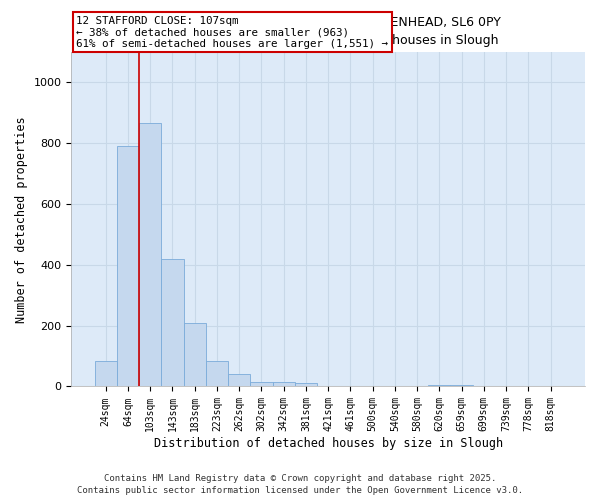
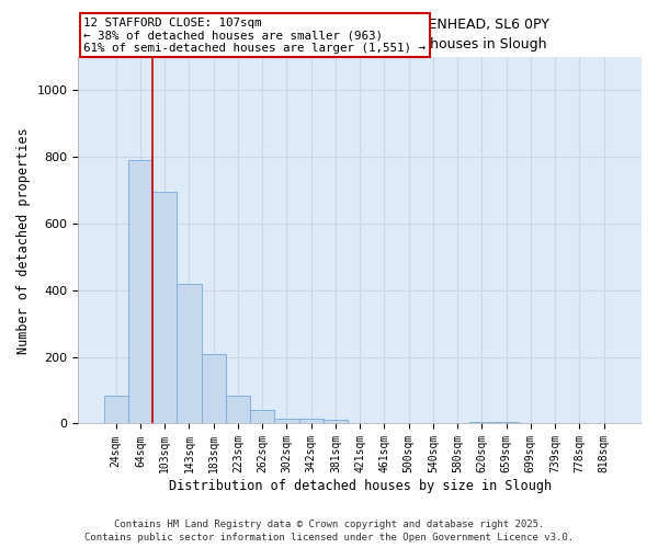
103sqm: 865 -> 695
